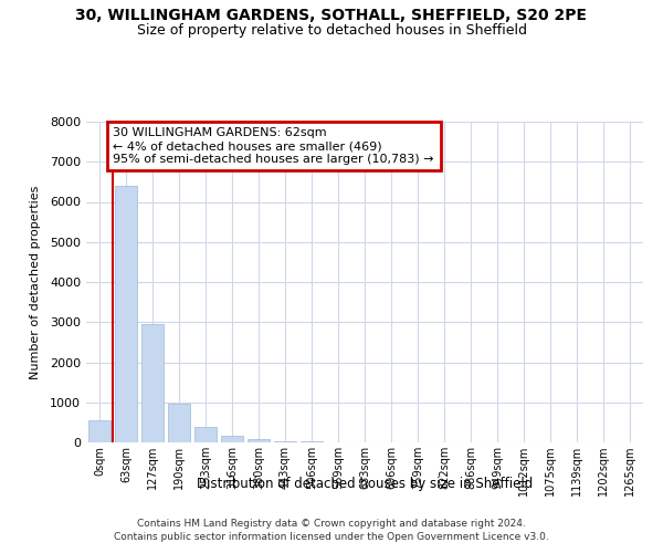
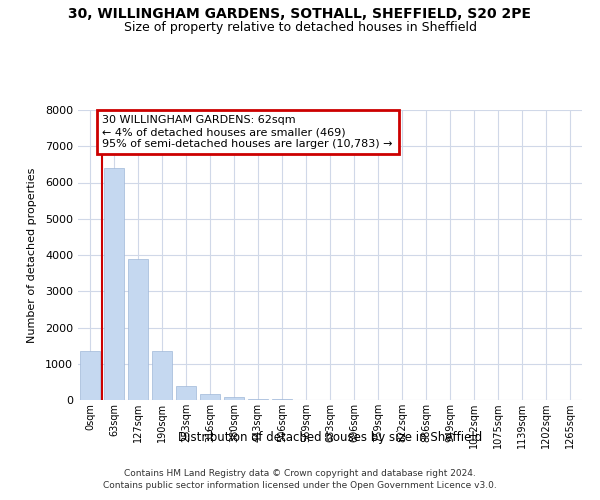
0sqm: 550 -> 1350
127sqm: 2950 -> 3900
190sqm: 970 -> 1350
